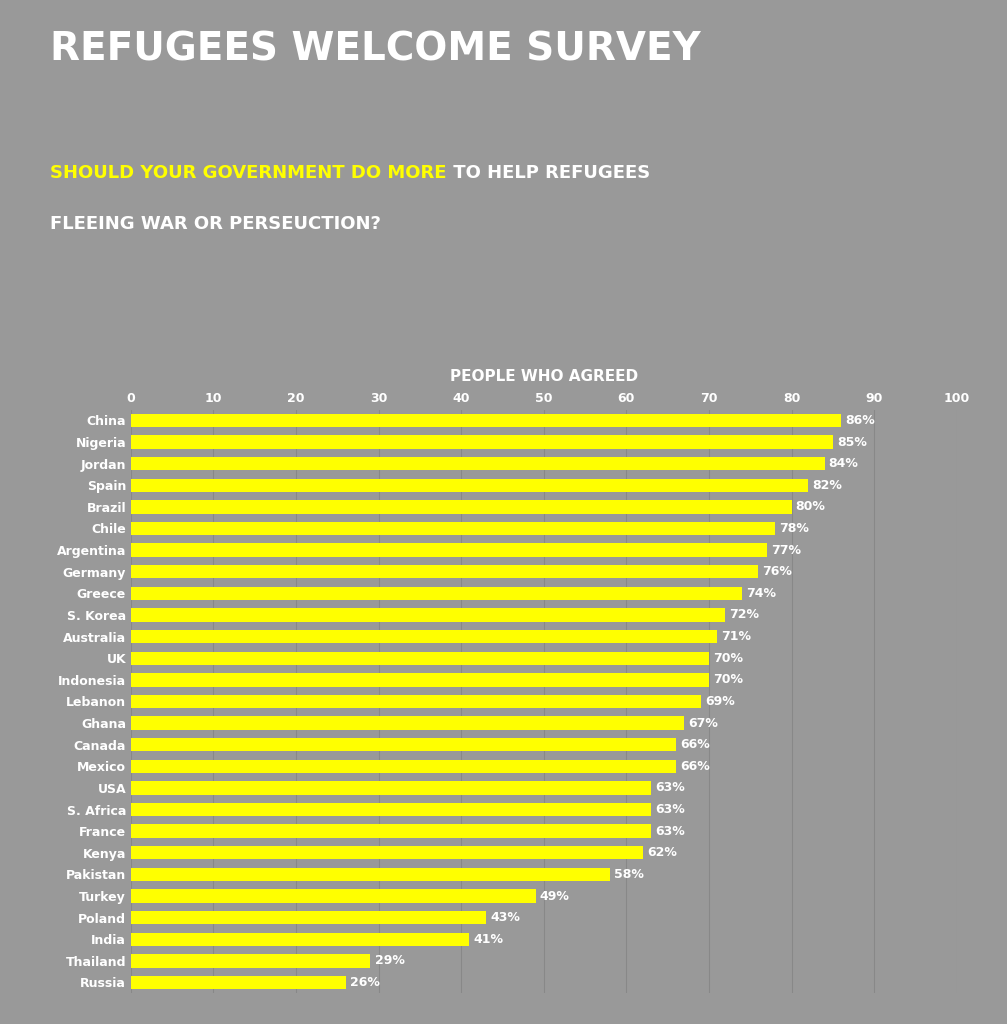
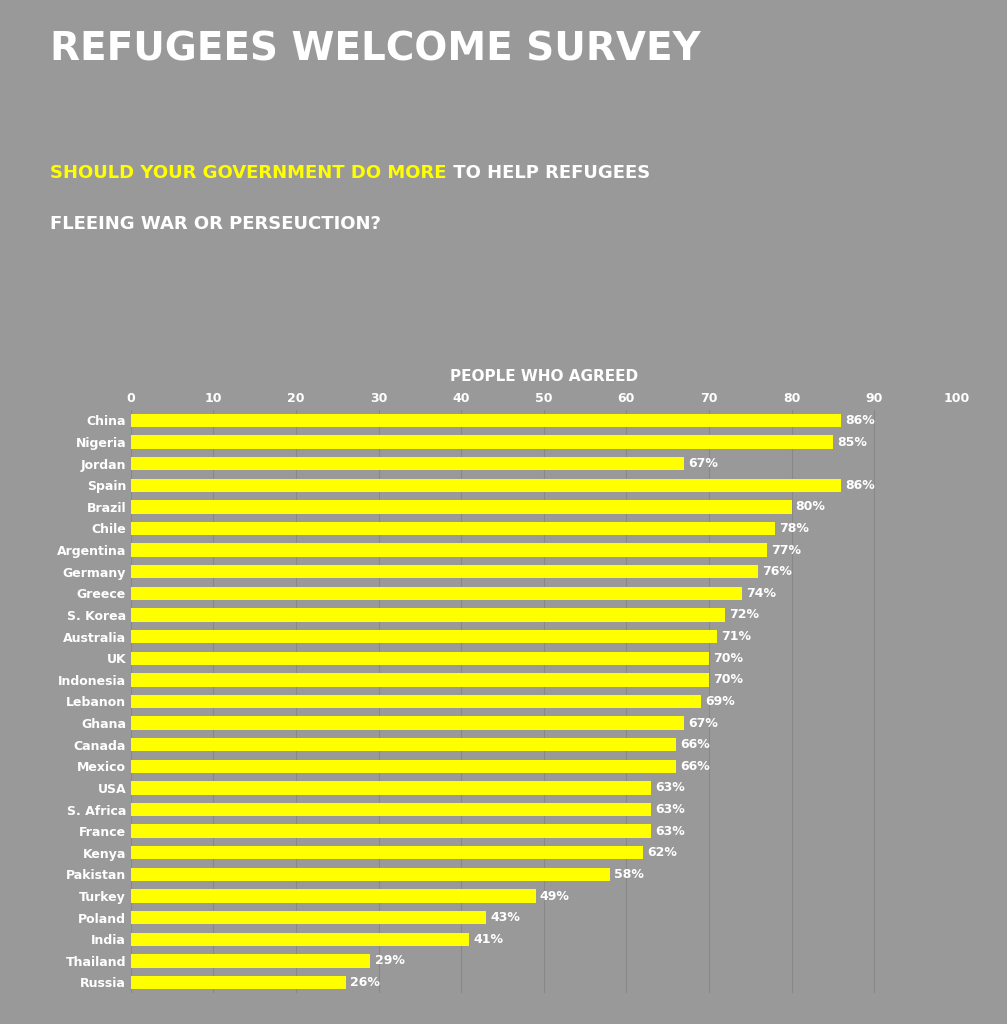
Jordan: 84% -> 67%
Spain: 82% -> 86%
